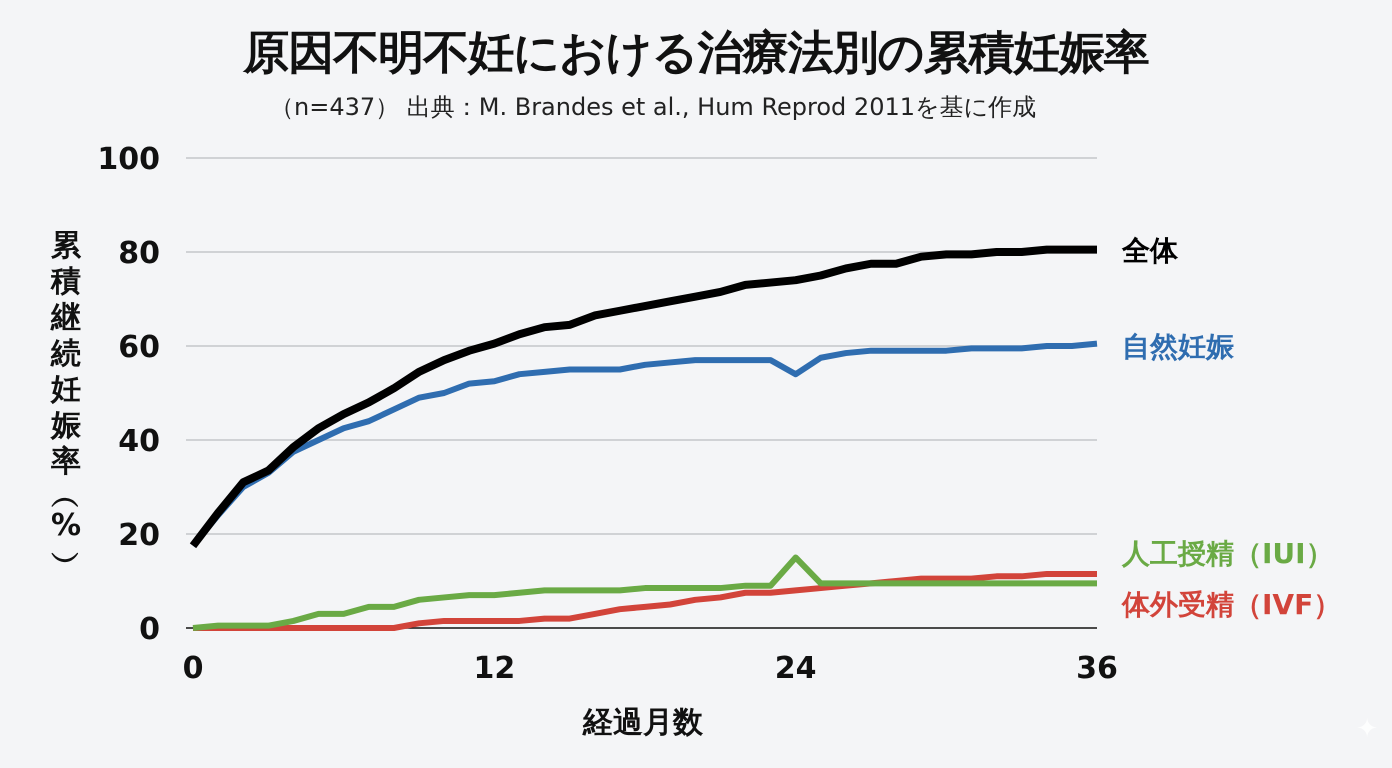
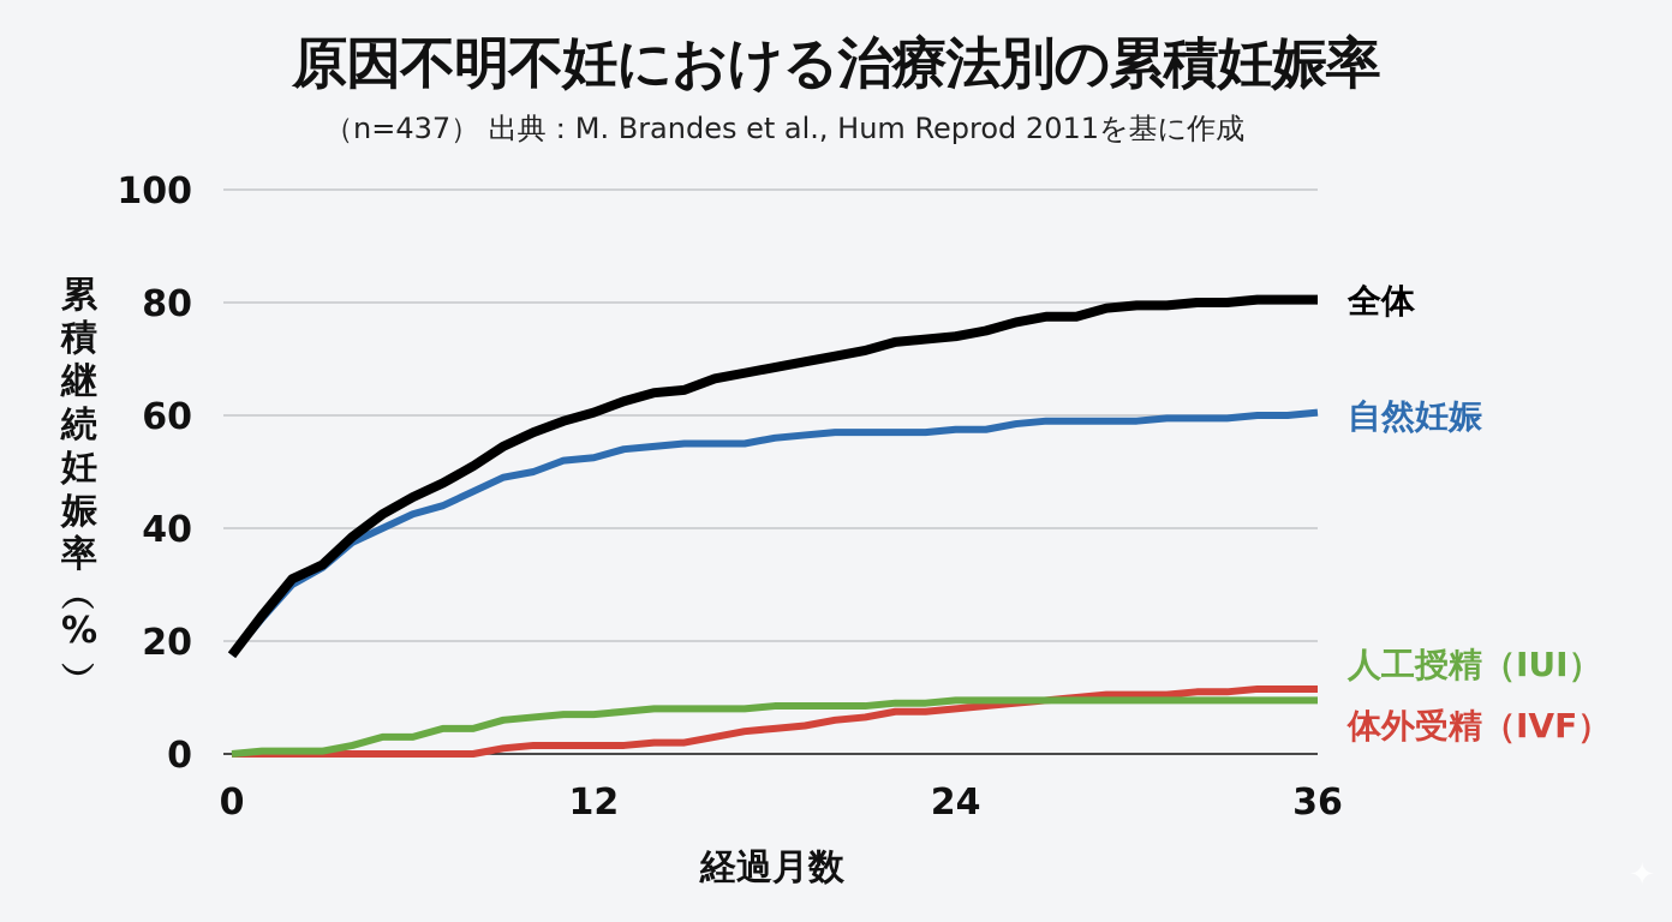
自然妊娠/24: 54 -> 58
人工授精（IUI）/24: 15 -> 10
